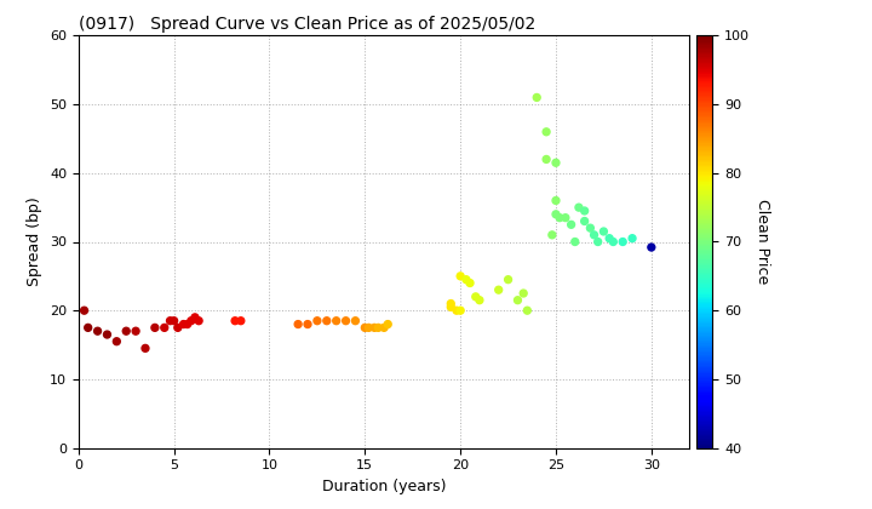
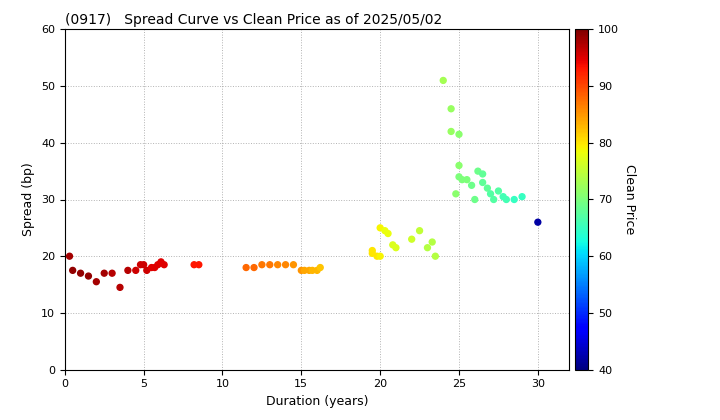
30: 29.2 -> 26.0
